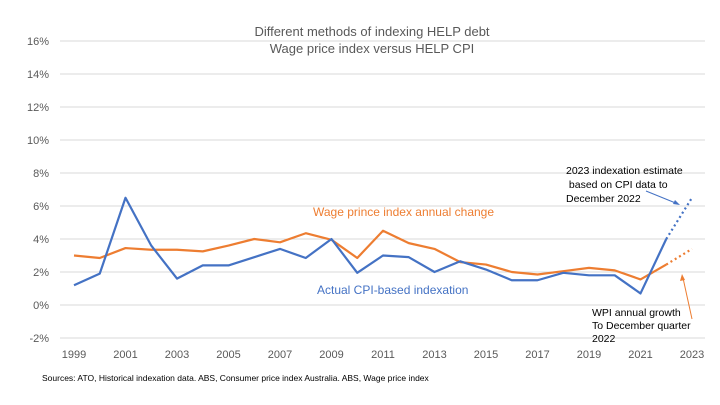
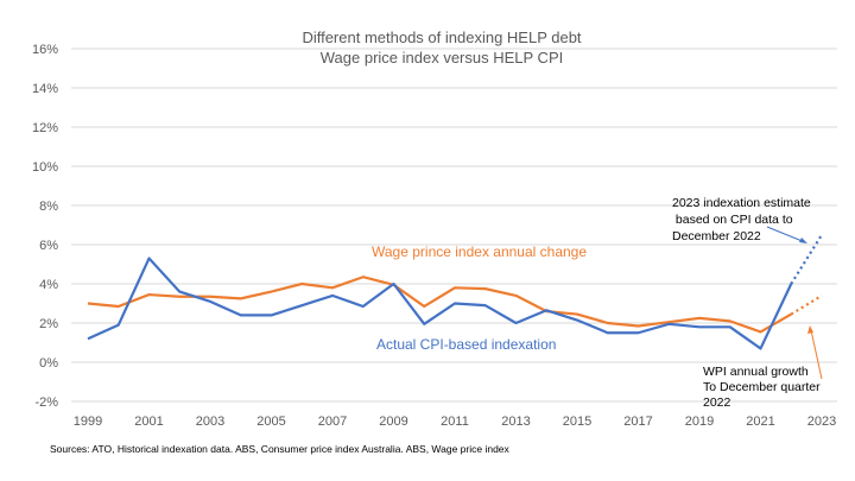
Actual CPI-based indexation/2001: 6.5% -> 5.3%
Actual CPI-based indexation/2003: 1.6% -> 3.1%
Wage prince index annual change/2011: 4.5% -> 3.8%
